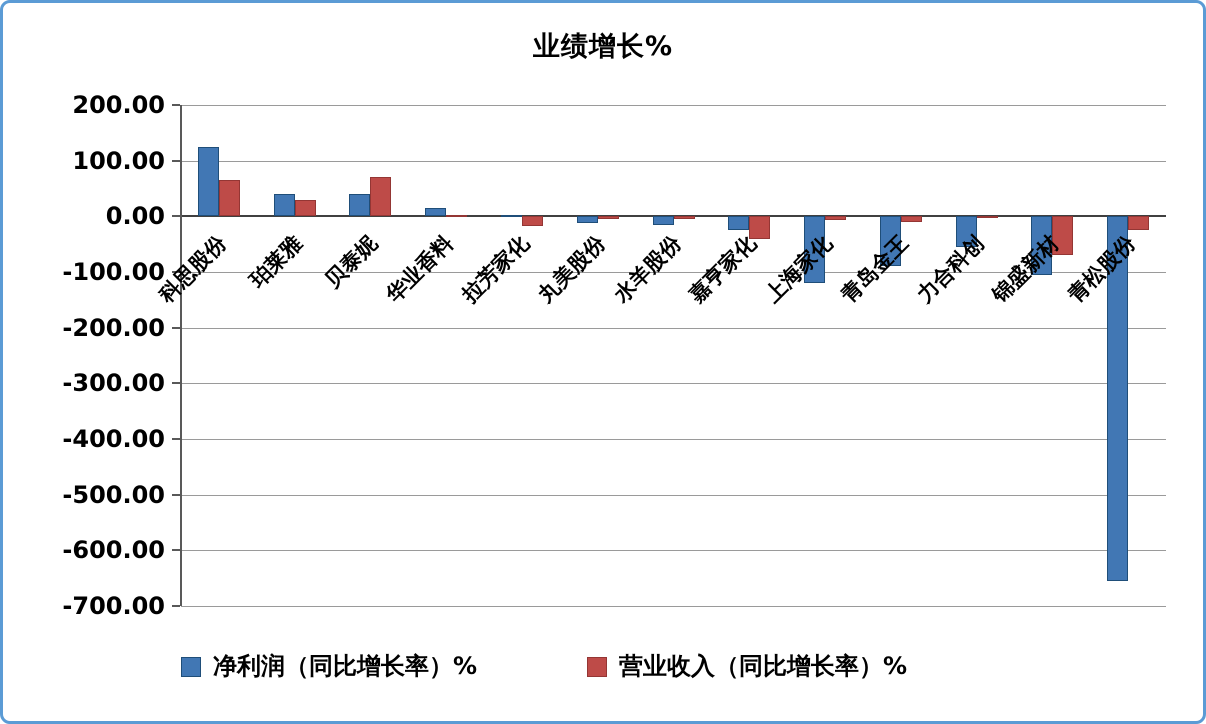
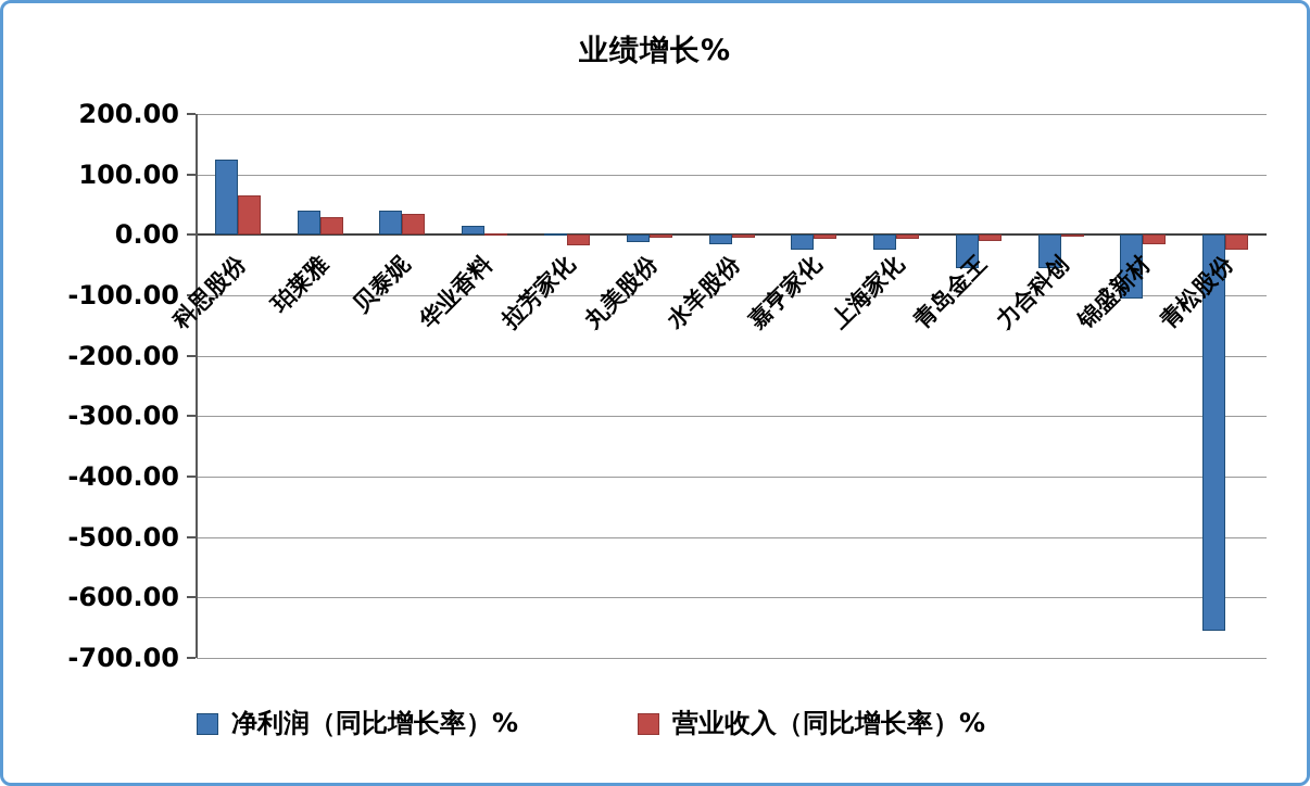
营业收入（同比增长率）%/贝泰妮: 70 -> 40
营业收入（同比增长率）%/嘉亨家化: -40 -> -10
净利润（同比增长率）%/上海家化: -120 -> -20
净利润（同比增长率）%/青岛金王: -90 -> -60
营业收入（同比增长率）%/锦盛新材: -70 -> -20
